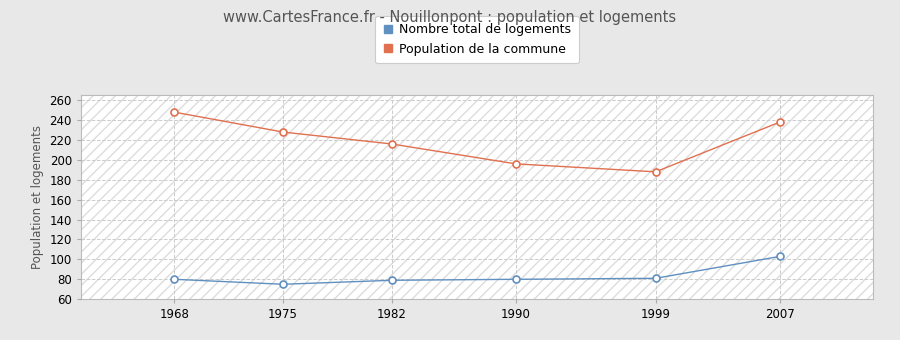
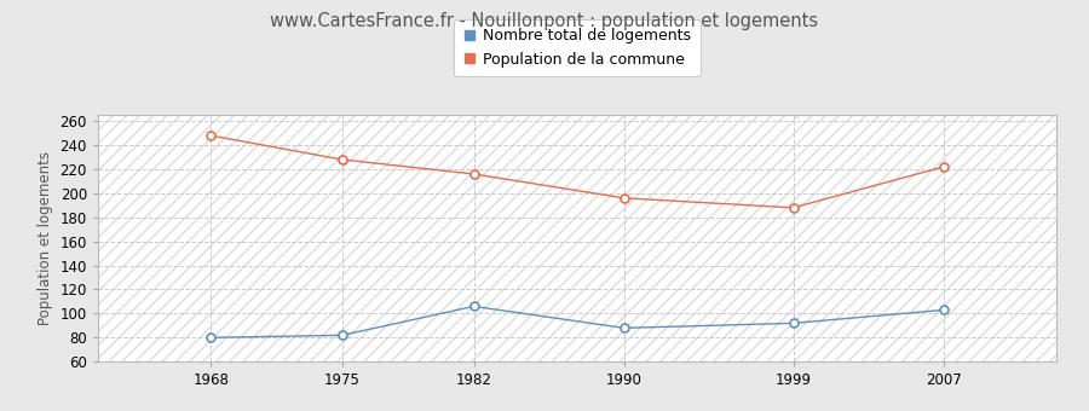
Nombre total de logements/1975: 75 -> 82
Nombre total de logements/1982: 79 -> 106
Nombre total de logements/1990: 80 -> 88
Nombre total de logements/1999: 81 -> 92
Population de la commune/2007: 238 -> 222
